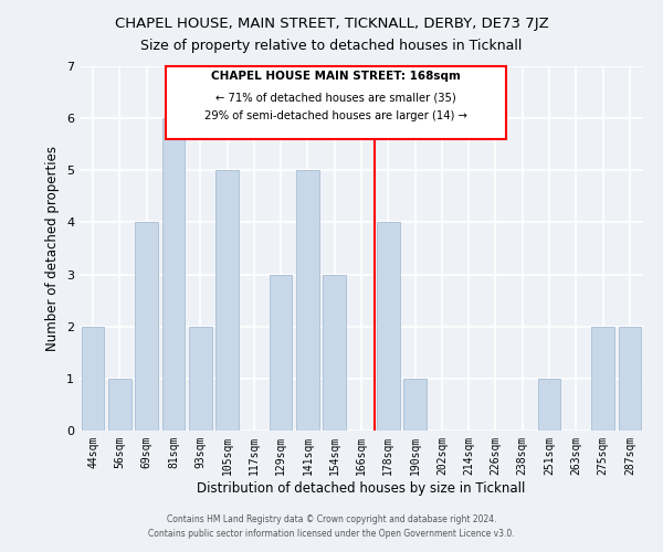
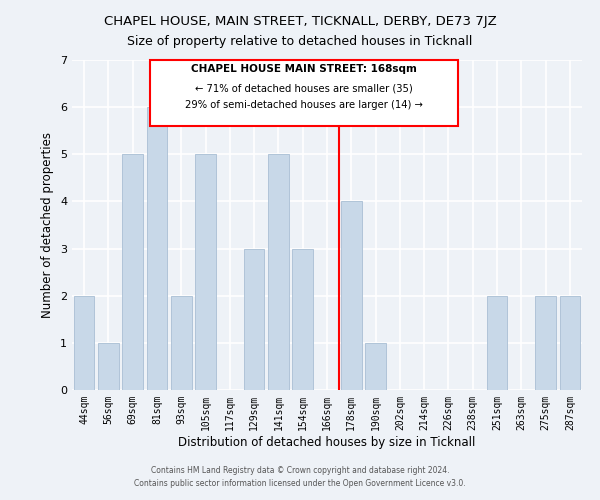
69sqm: 4 -> 5
251sqm: 1 -> 2
